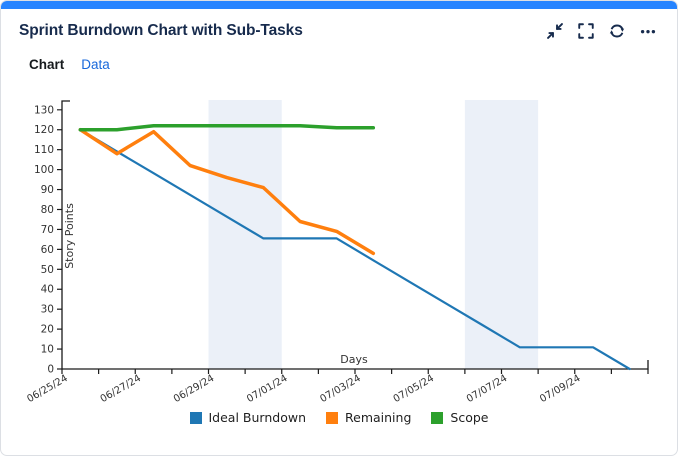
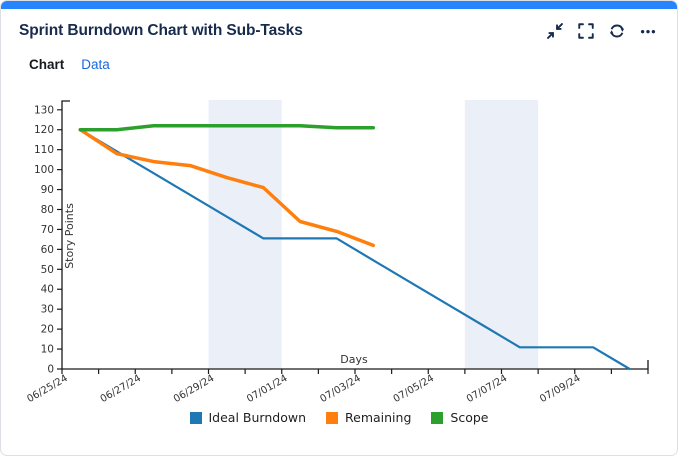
Remaining/06/27/24: 119 -> 104
Remaining/07/03/24: 58 -> 62
